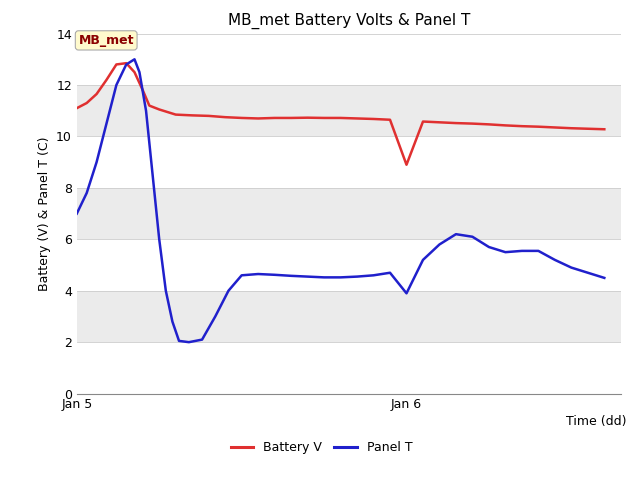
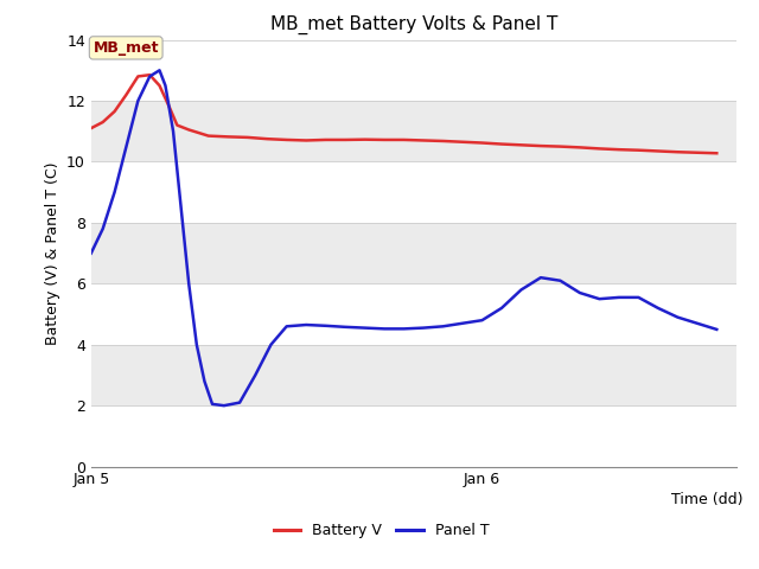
Battery V/Jan 6: 8.90 -> 10.62
Panel T/Jan 6: 3.90 -> 4.80
